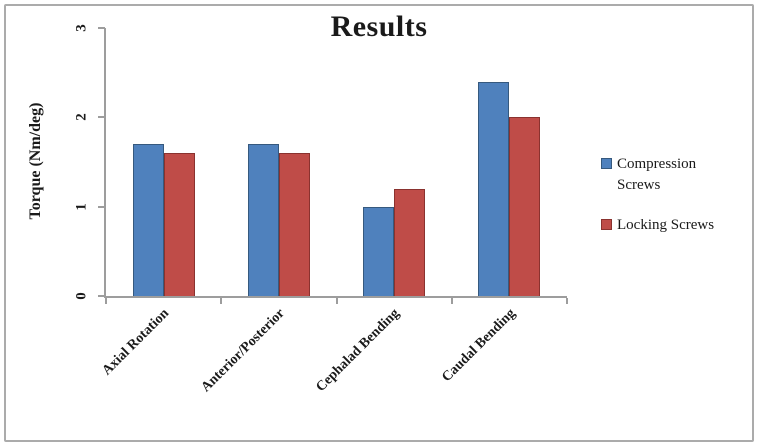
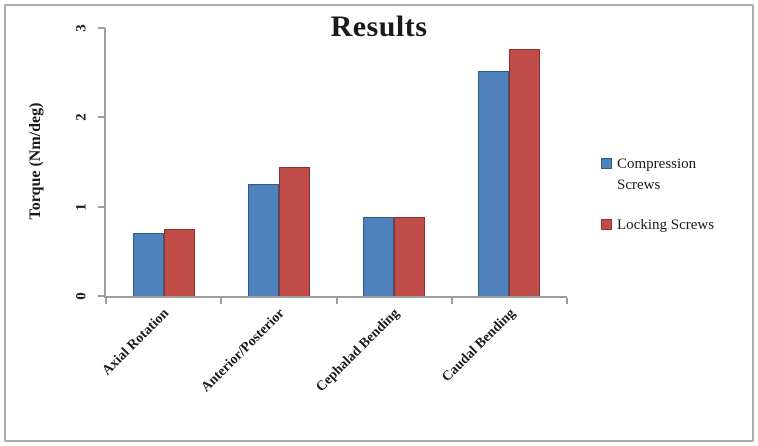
Compression Screws/Axial Rotation: 1.7 -> 0.7
Locking Screws/Axial Rotation: 1.6 -> 0.8
Compression Screws/Anterior/Posterior: 1.7 -> 1.2
Locking Screws/Anterior/Posterior: 1.6 -> 1.4
Compression Screws/Cephalad Bending: 1.0 -> 0.9
Locking Screws/Cephalad Bending: 1.2 -> 0.9
Compression Screws/Caudal Bending: 2.4 -> 2.5
Locking Screws/Caudal Bending: 2.0 -> 2.8
